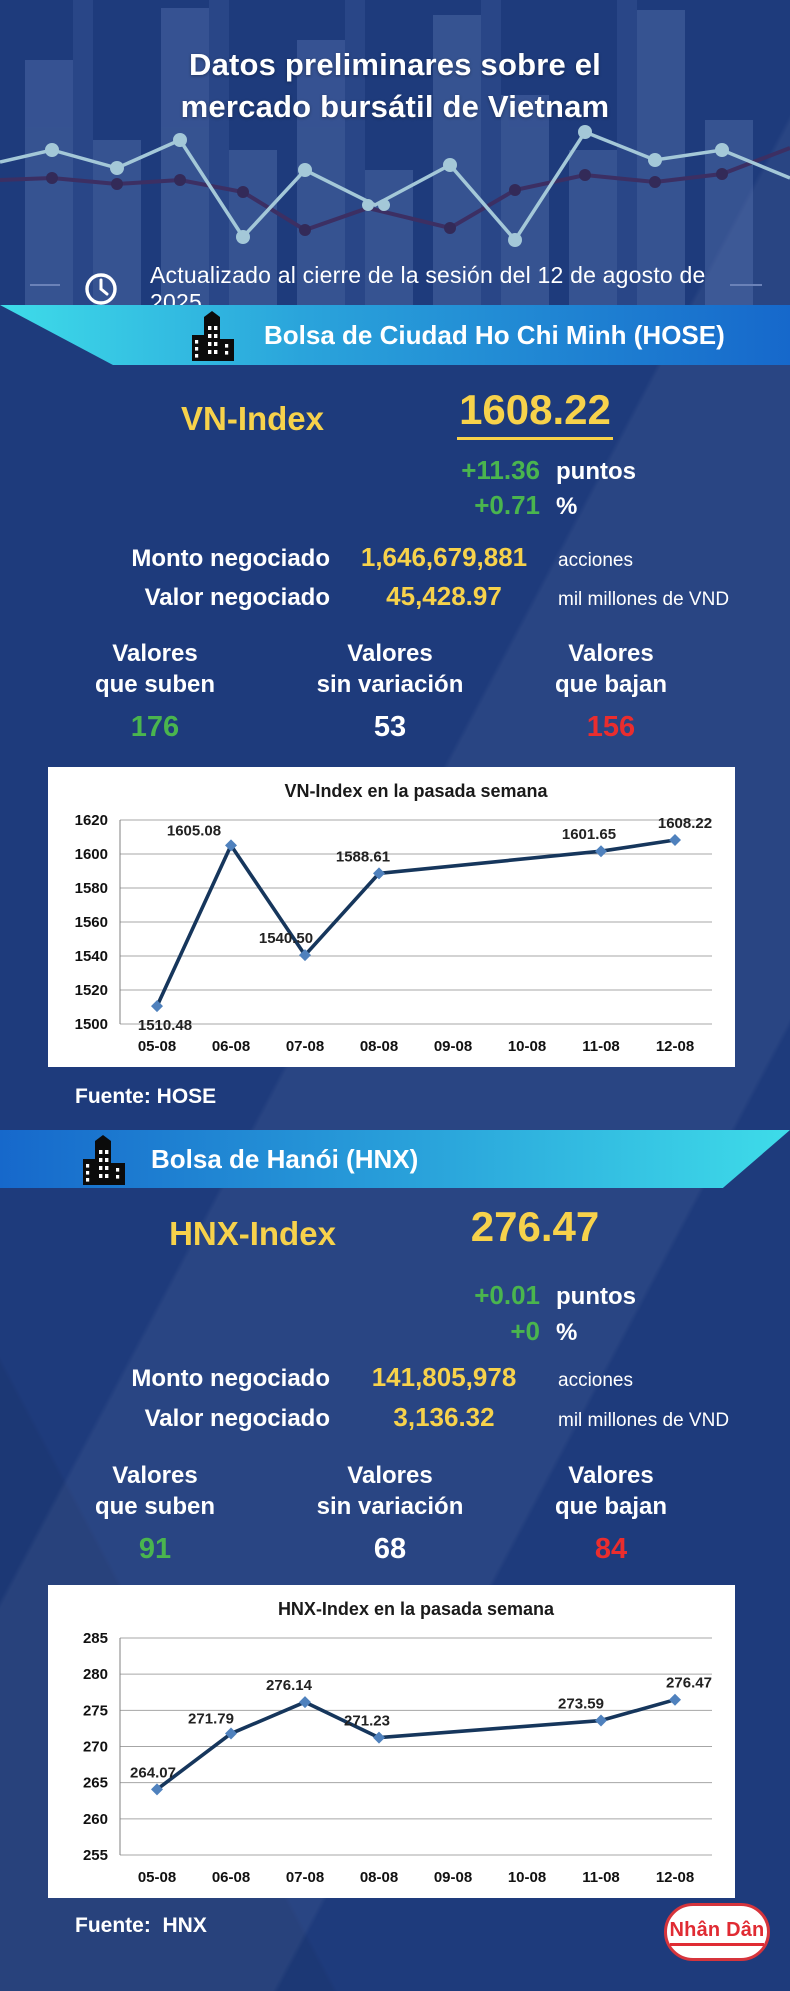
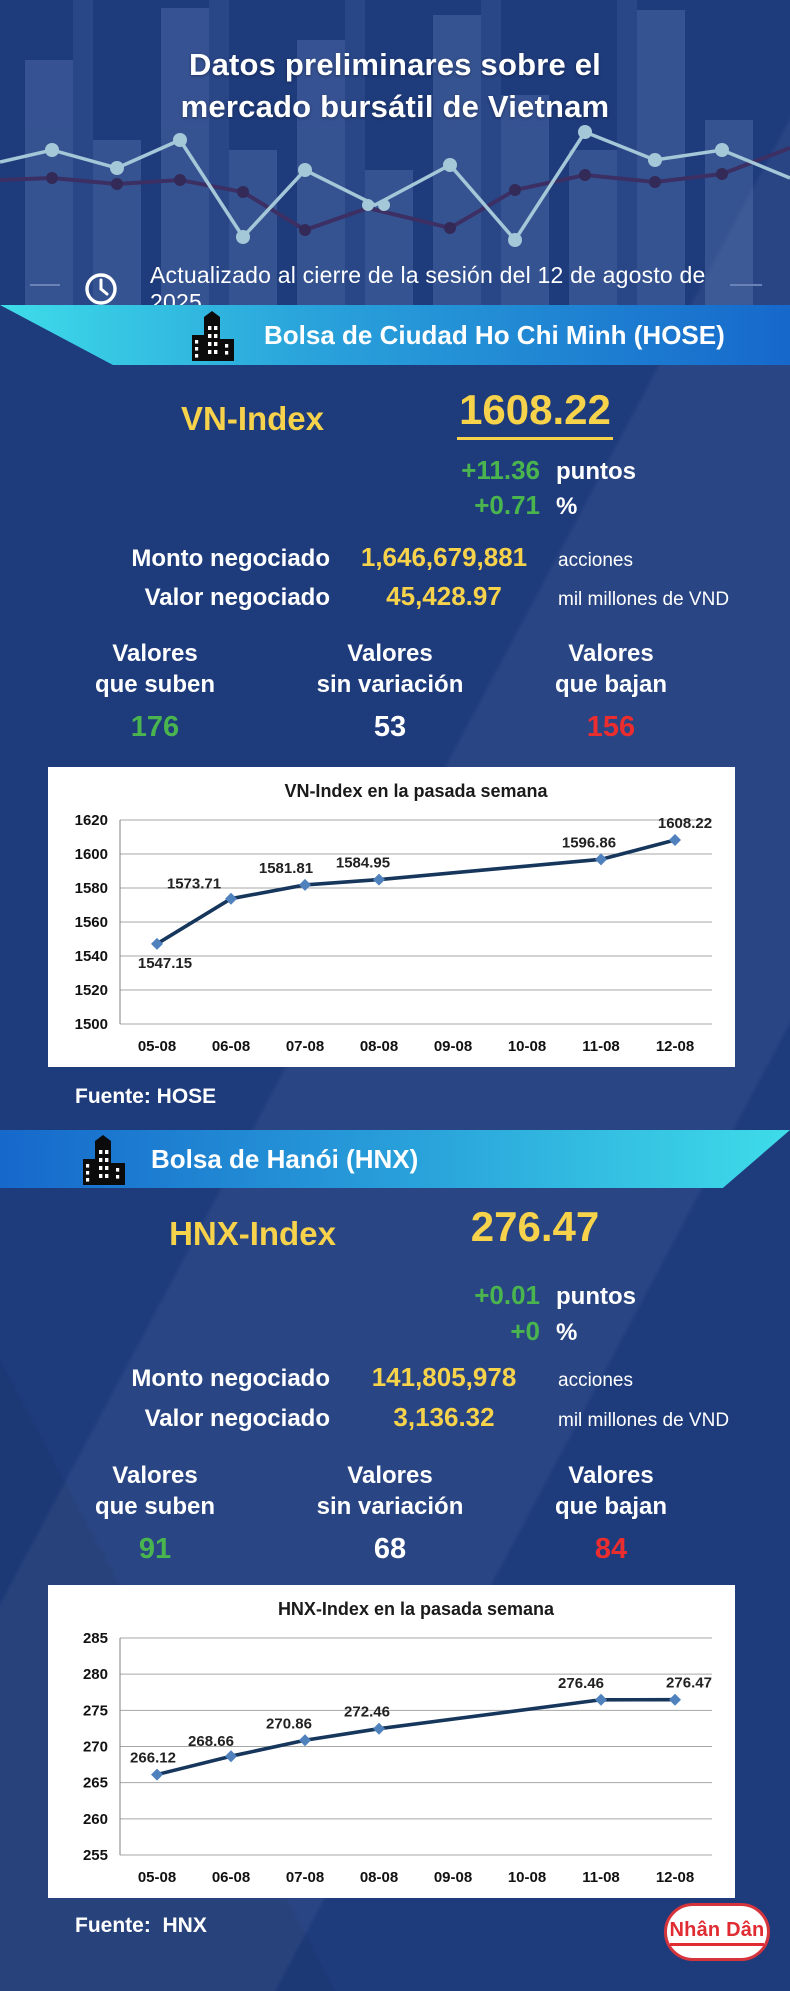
VN-Index en la pasada semana/05-08: 1510.48 -> 1547.15
VN-Index en la pasada semana/06-08: 1605.08 -> 1573.71
VN-Index en la pasada semana/07-08: 1540.50 -> 1581.81
VN-Index en la pasada semana/08-08: 1588.61 -> 1584.95
VN-Index en la pasada semana/11-08: 1601.65 -> 1596.86
HNX-Index en la pasada semana/05-08: 264.07 -> 266.12
HNX-Index en la pasada semana/06-08: 271.79 -> 268.66
HNX-Index en la pasada semana/07-08: 276.14 -> 270.86
HNX-Index en la pasada semana/08-08: 271.23 -> 272.46
HNX-Index en la pasada semana/11-08: 273.59 -> 276.46
